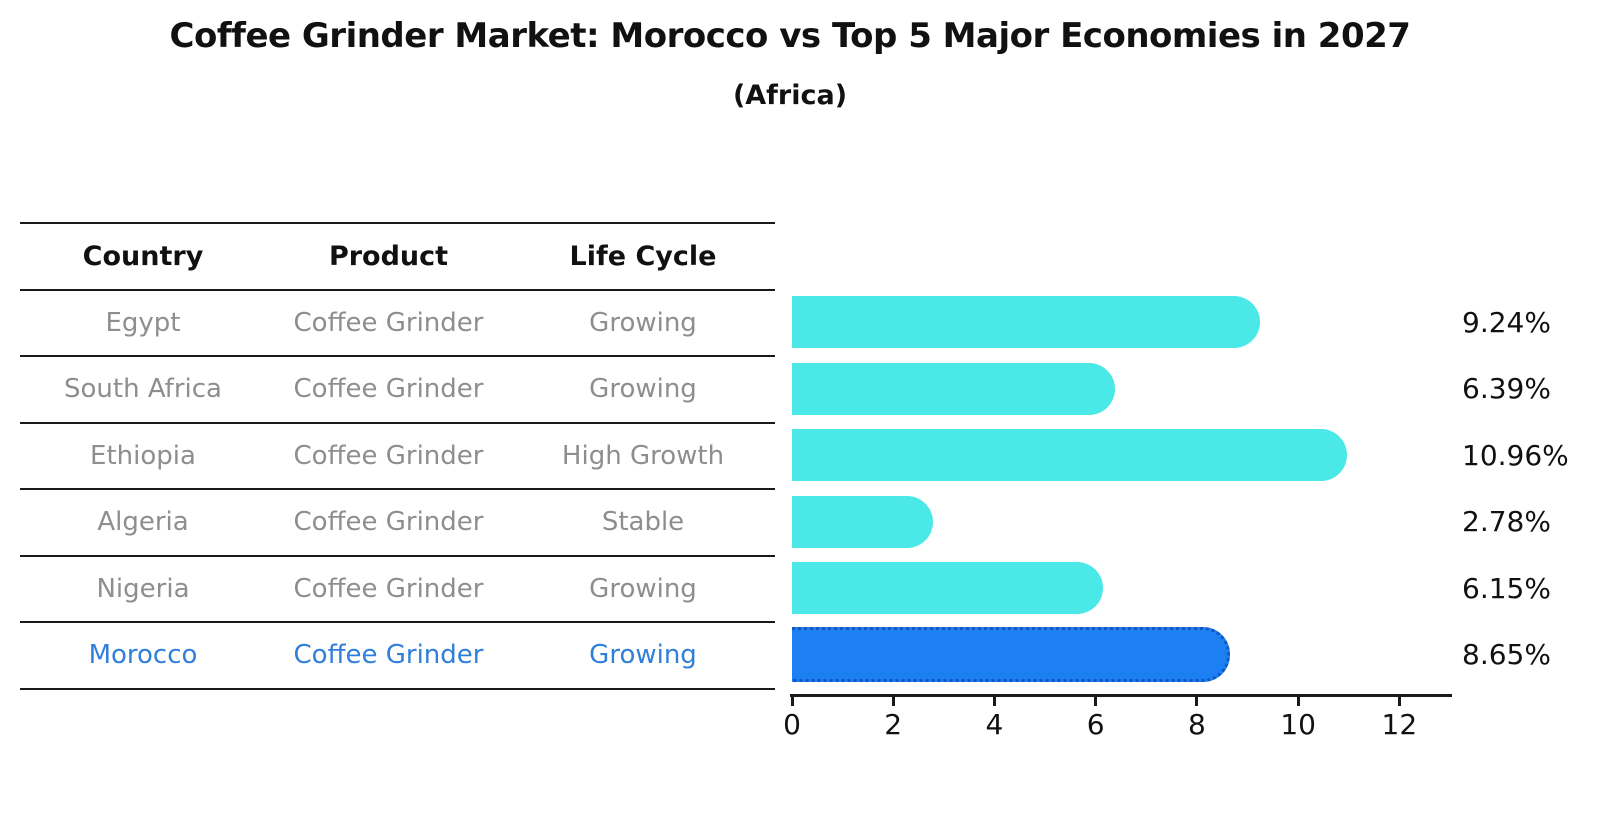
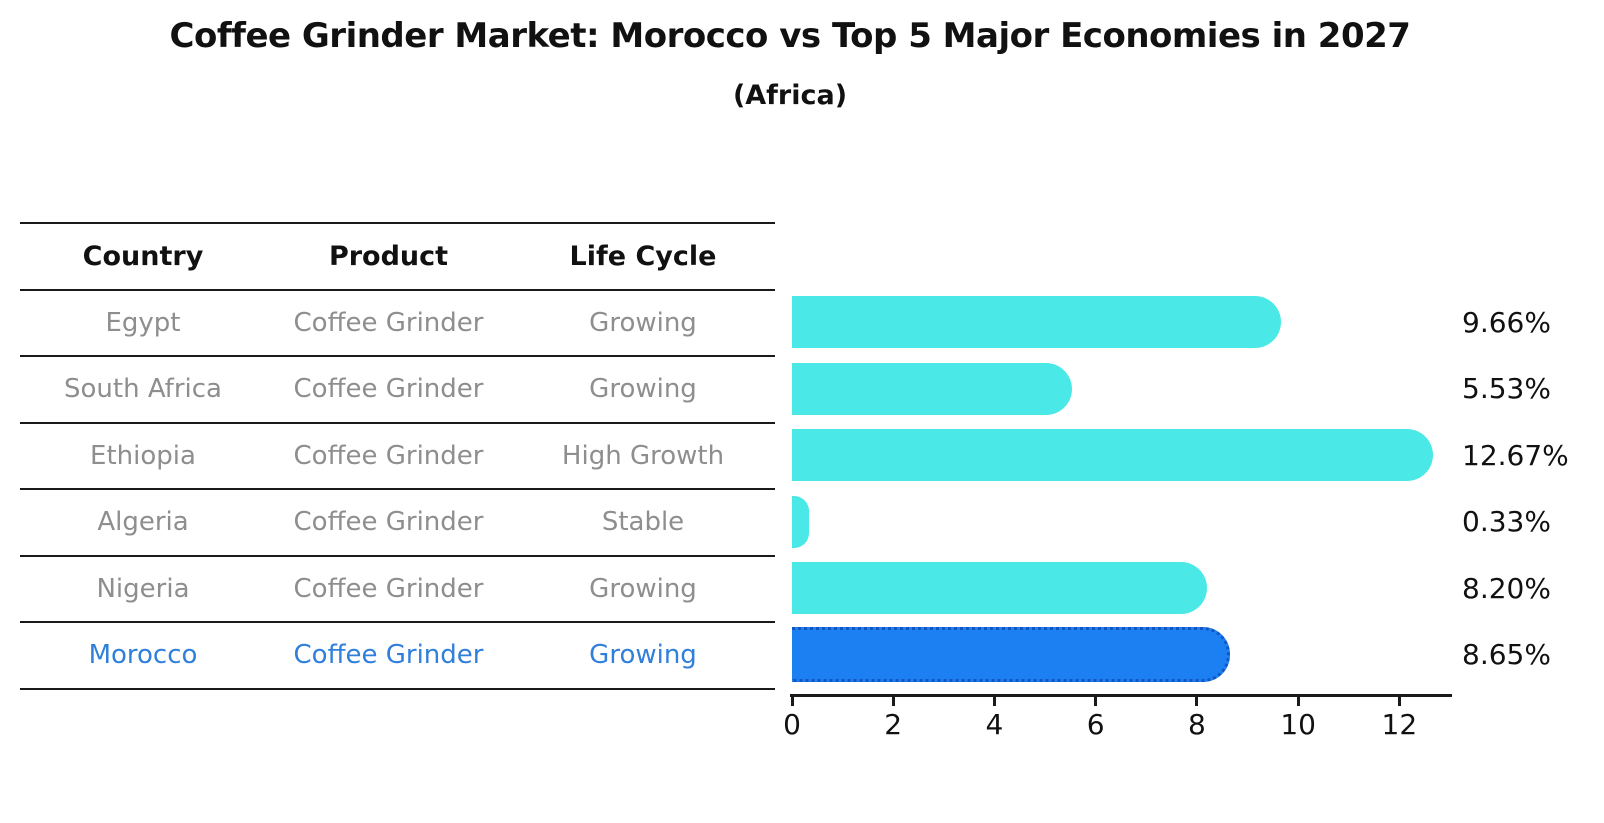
Egypt: 9.24% -> 9.66%
South Africa: 6.39% -> 5.53%
Ethiopia: 10.96% -> 12.67%
Algeria: 2.78% -> 0.33%
Nigeria: 6.15% -> 8.20%
